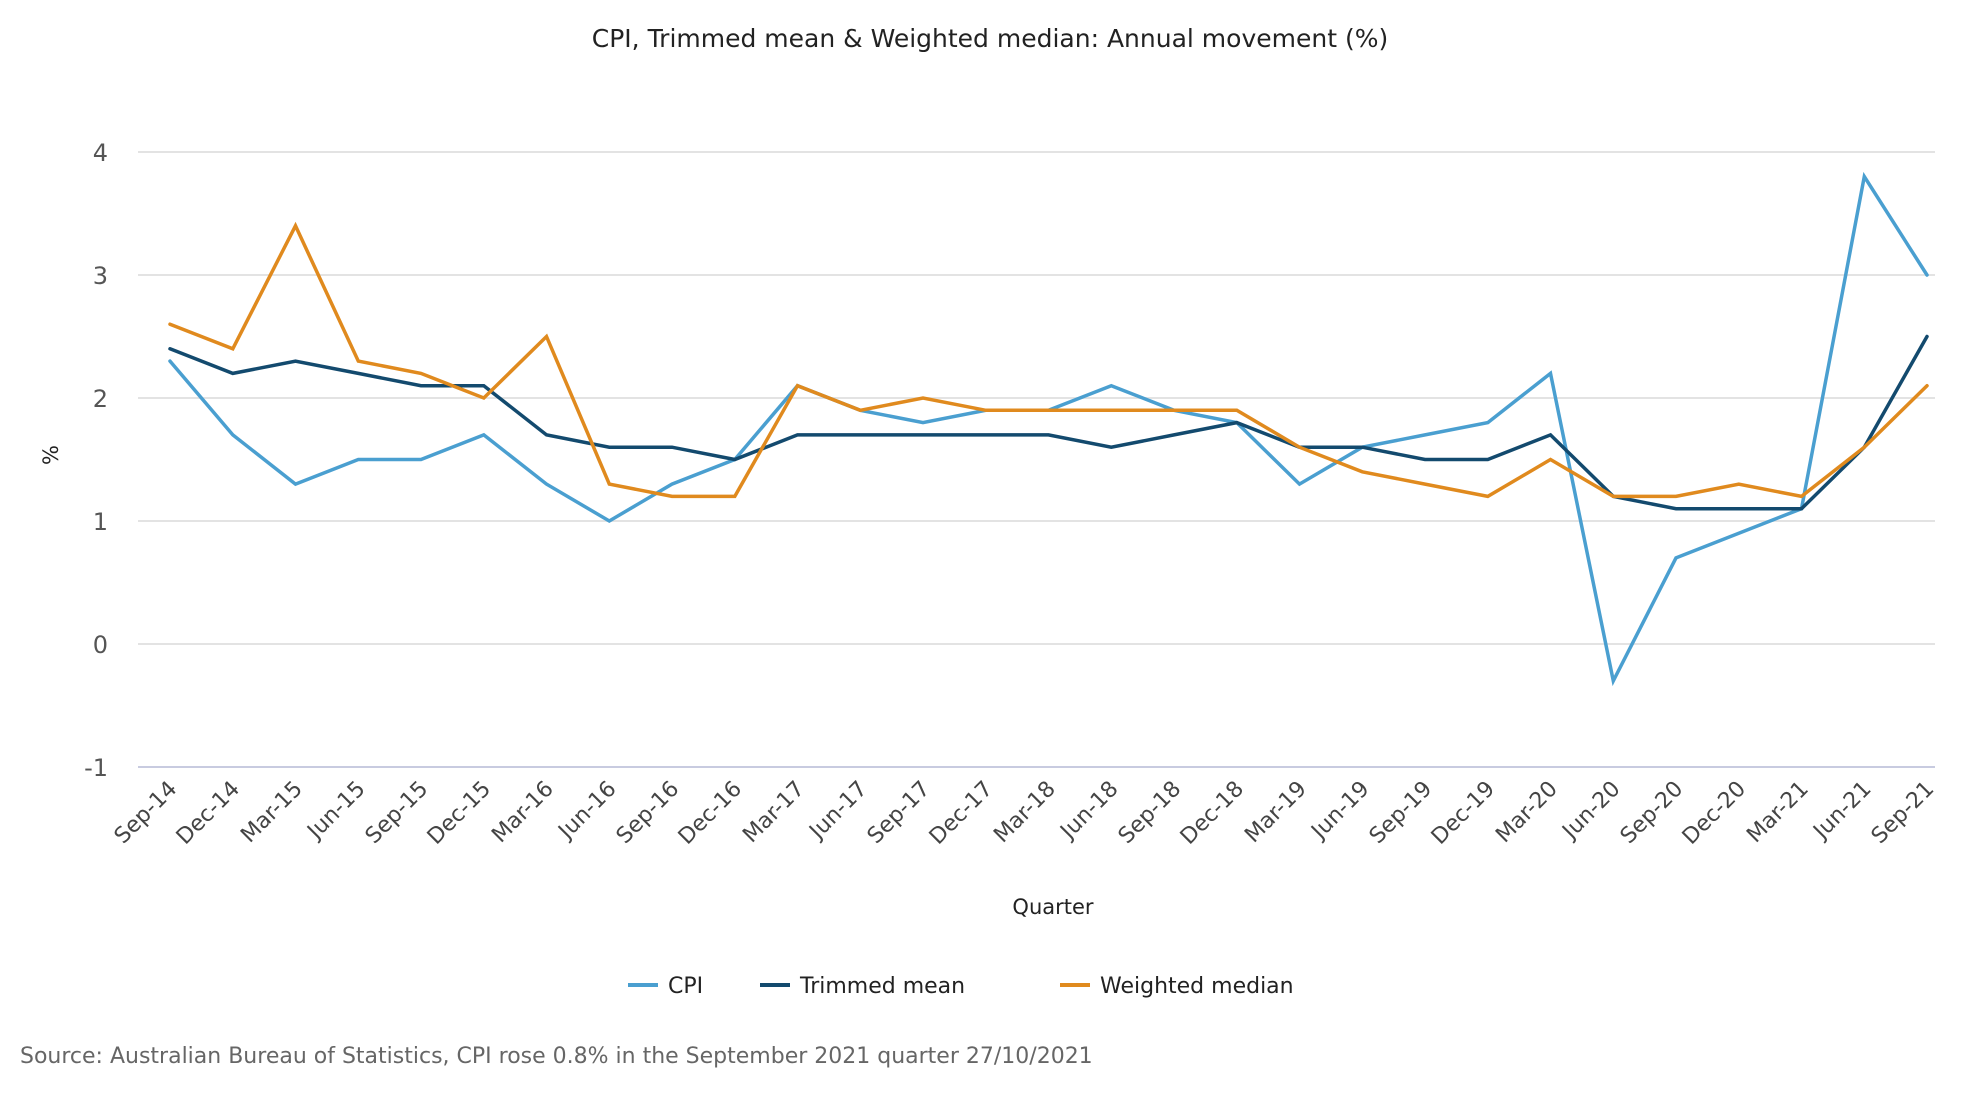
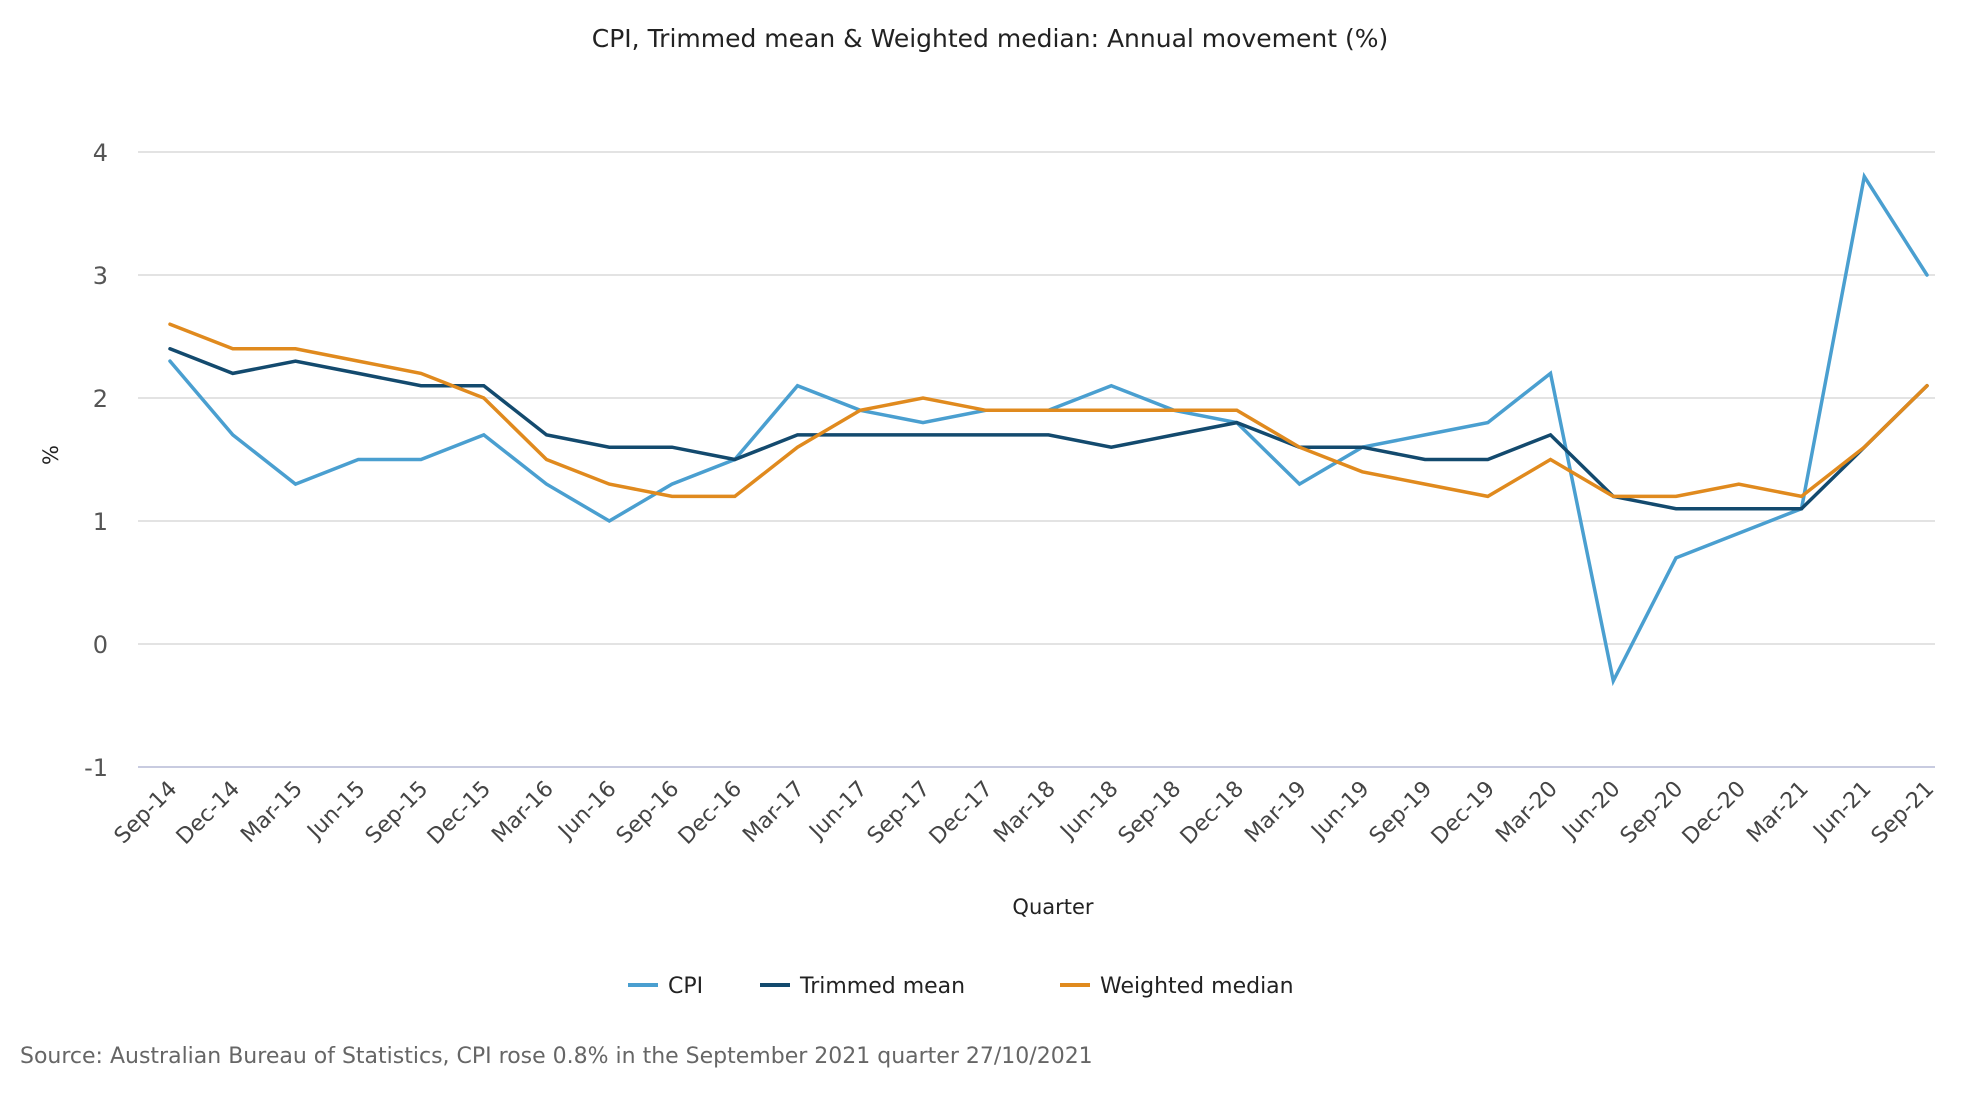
Weighted median/Mar-15: 3.4 -> 2.4
Weighted median/Mar-16: 2.5 -> 1.5
Weighted median/Mar-17: 2.1 -> 1.6
Trimmed mean/Sep-21: 2.5 -> 2.1
